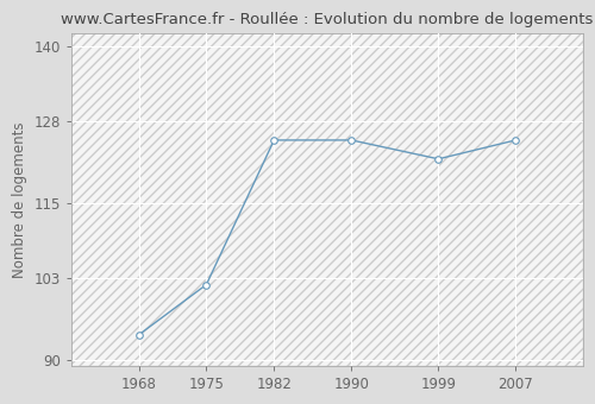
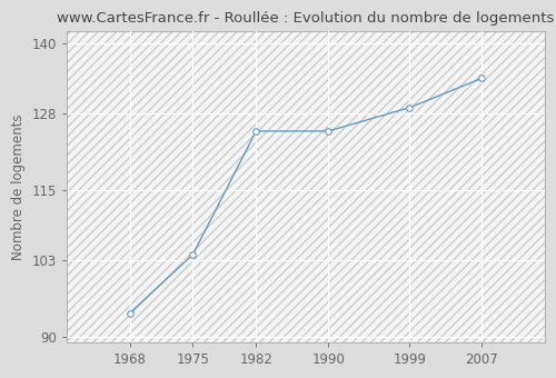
1975: 102 -> 104
1999: 122 -> 129
2007: 125 -> 134
